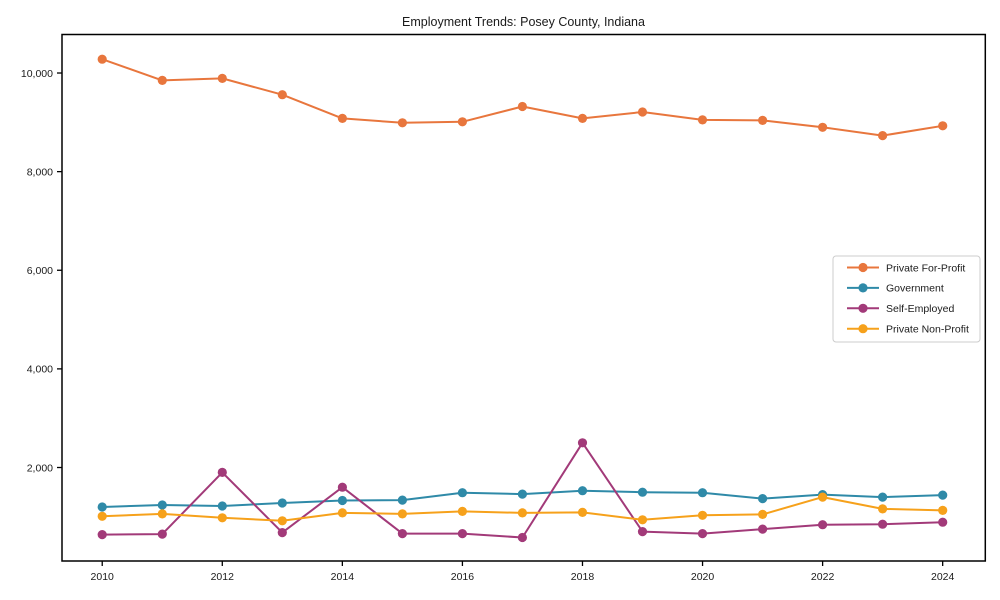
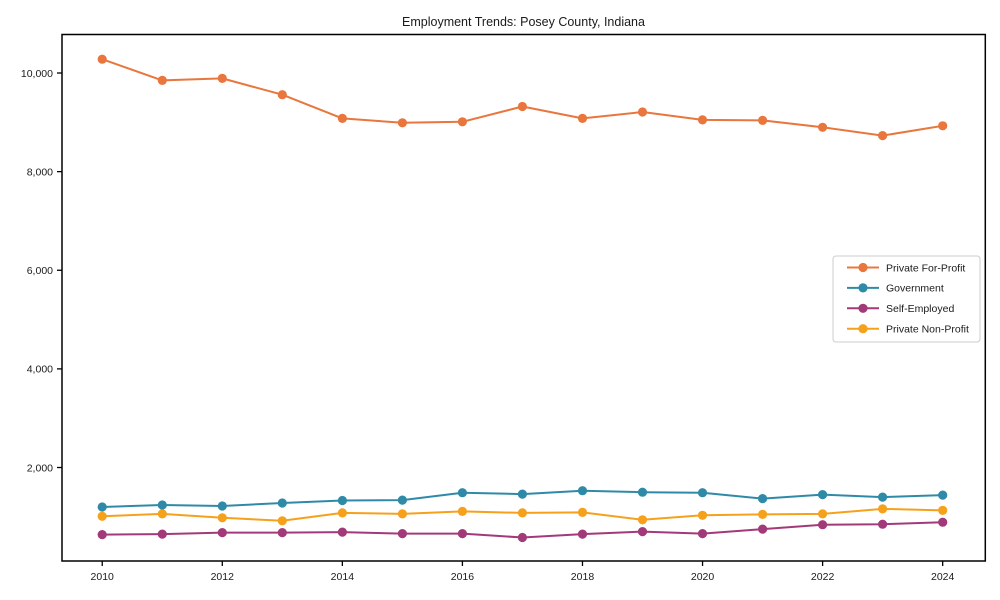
Self-Employed/2012: 1900 -> 700
Self-Employed/2014: 1600 -> 700
Self-Employed/2018: 2500 -> 600
Private Non-Profit/2022: 1400 -> 1100
